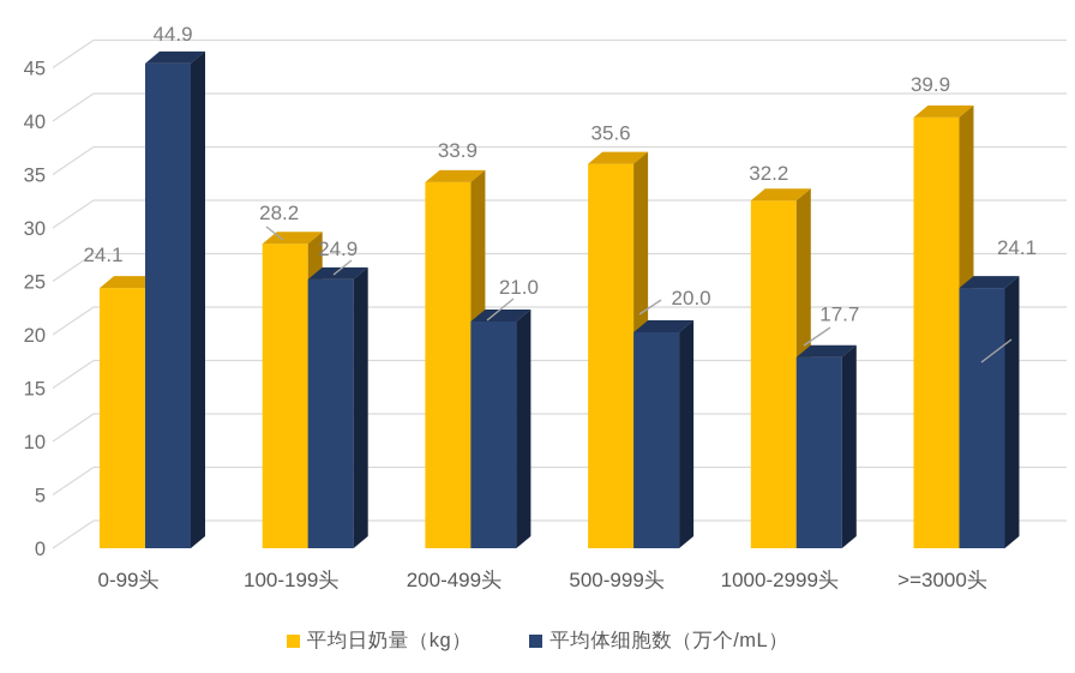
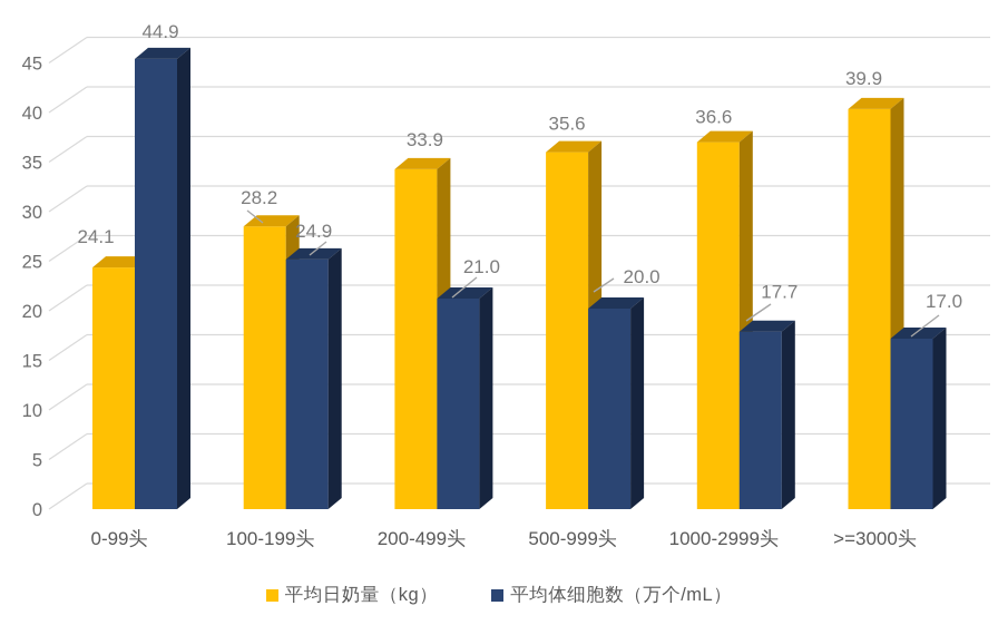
平均日奶量（kg）/1000-2999头: 32.2 -> 36.6
平均体细胞数（万个/mL）/>=3000头: 24.1 -> 17.0
